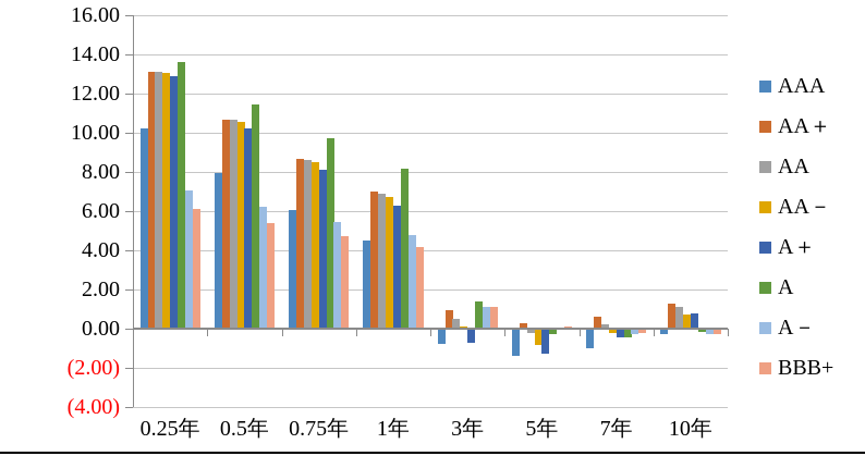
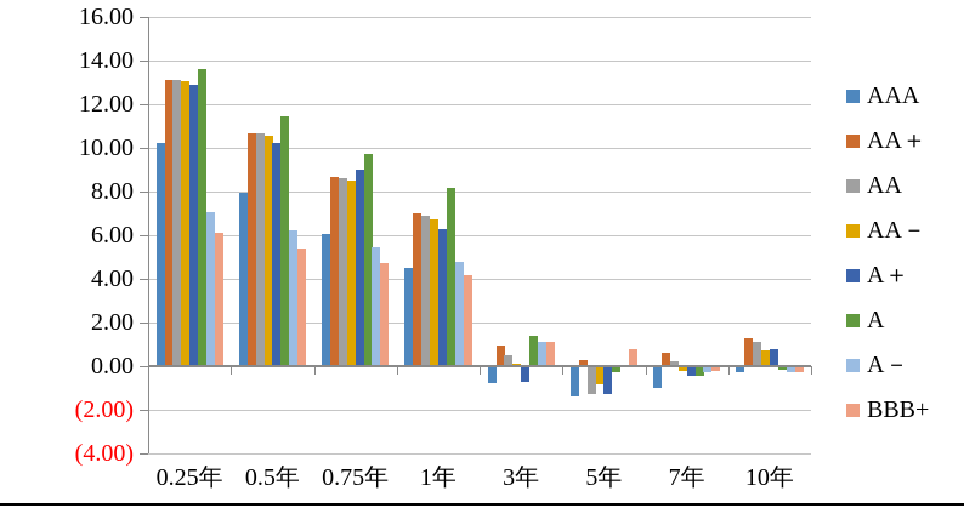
A＋/0.75年: 8.1 -> 9.0
AA/5年: -0.2 -> -1.3
BBB+/5年: 0.1 -> 0.8
